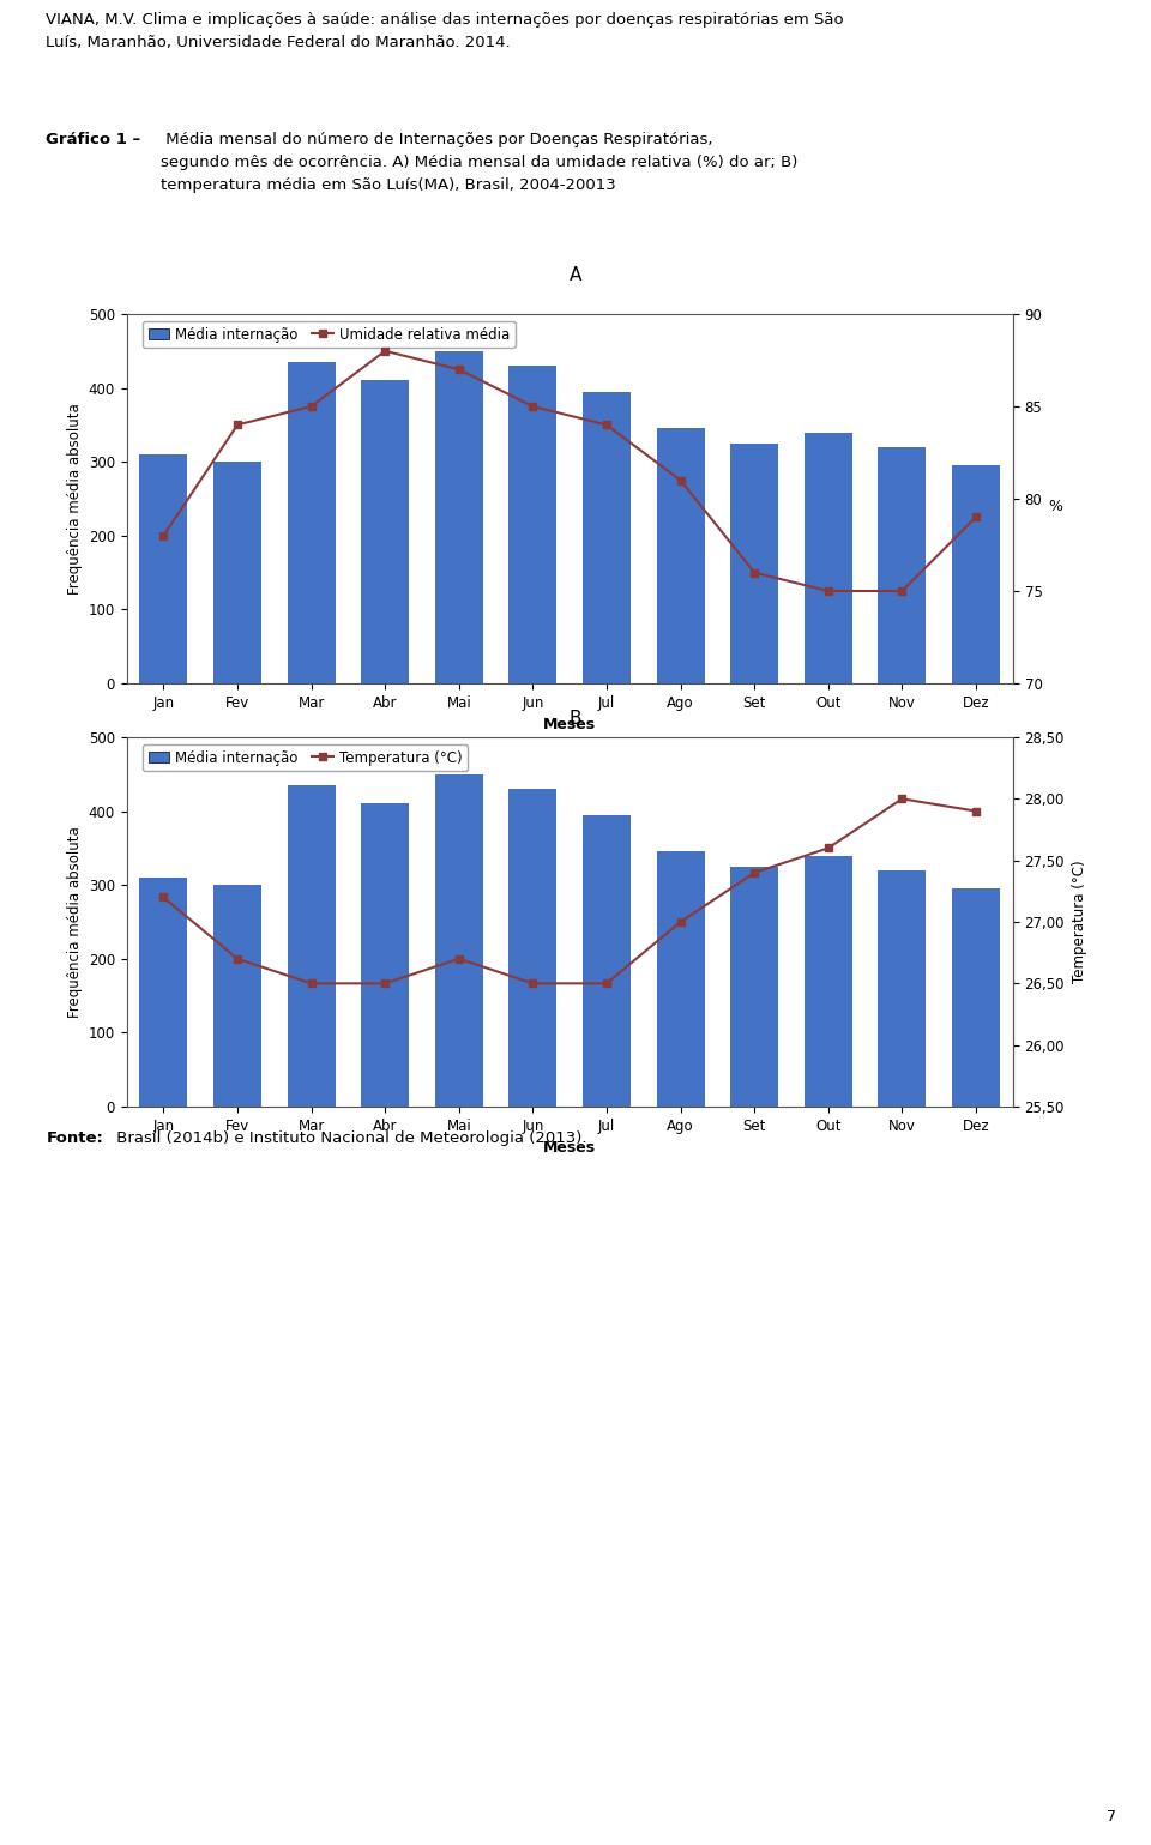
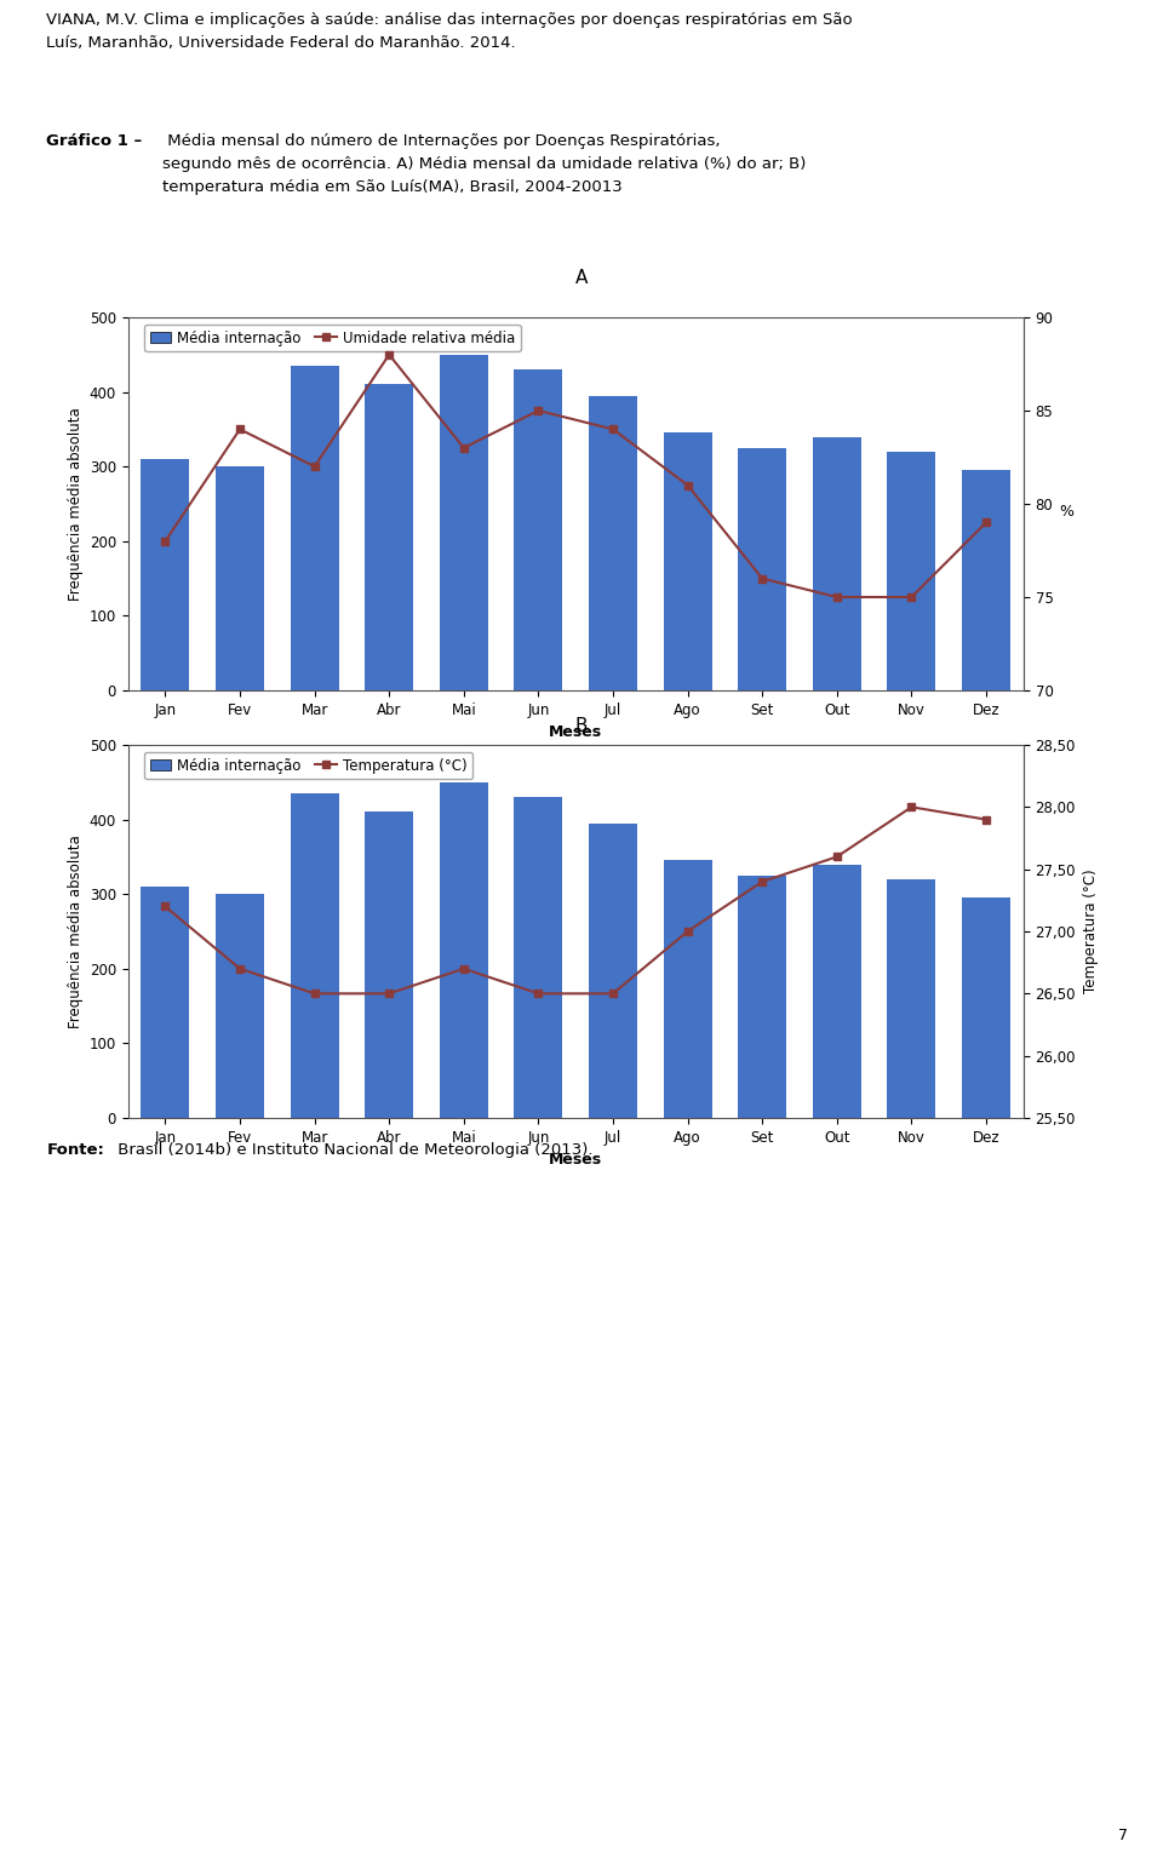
Umidade relativa média/Mar: 85 -> 82
Umidade relativa média/Mai: 87 -> 83
